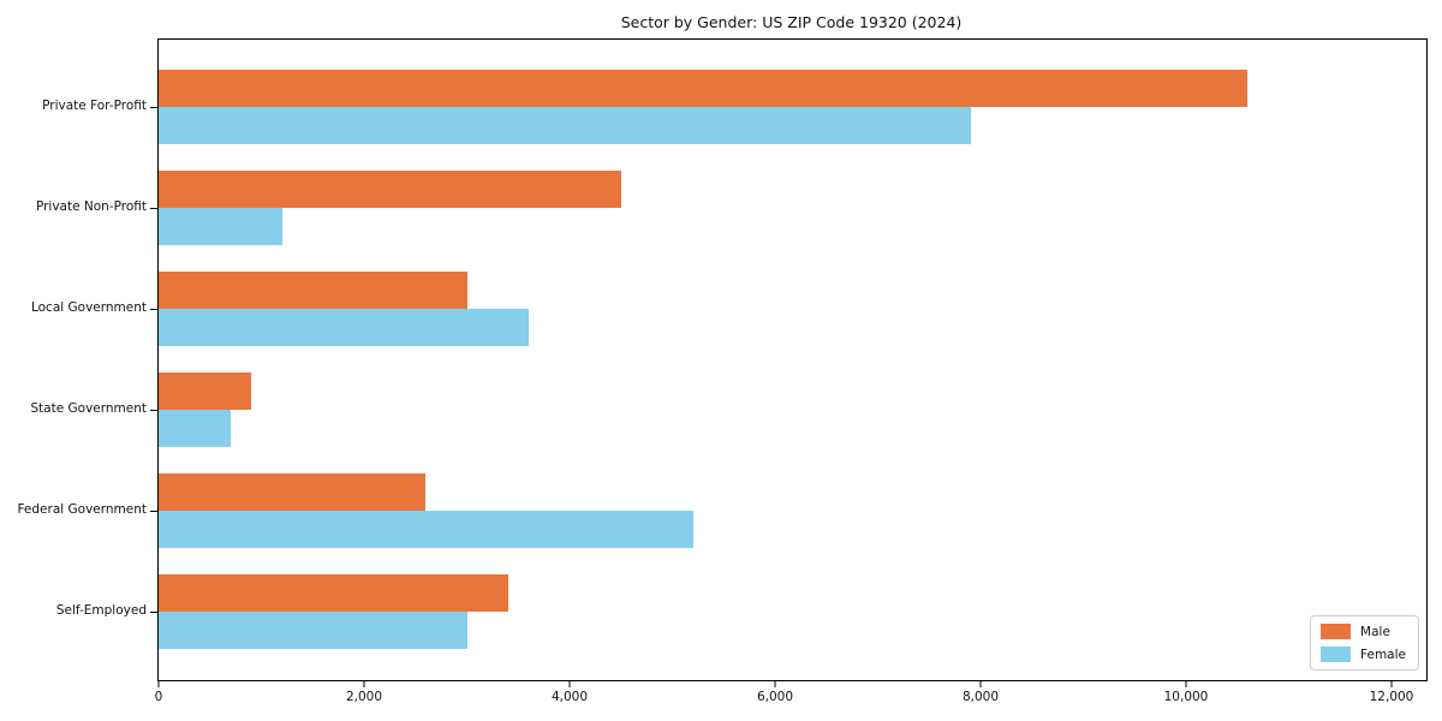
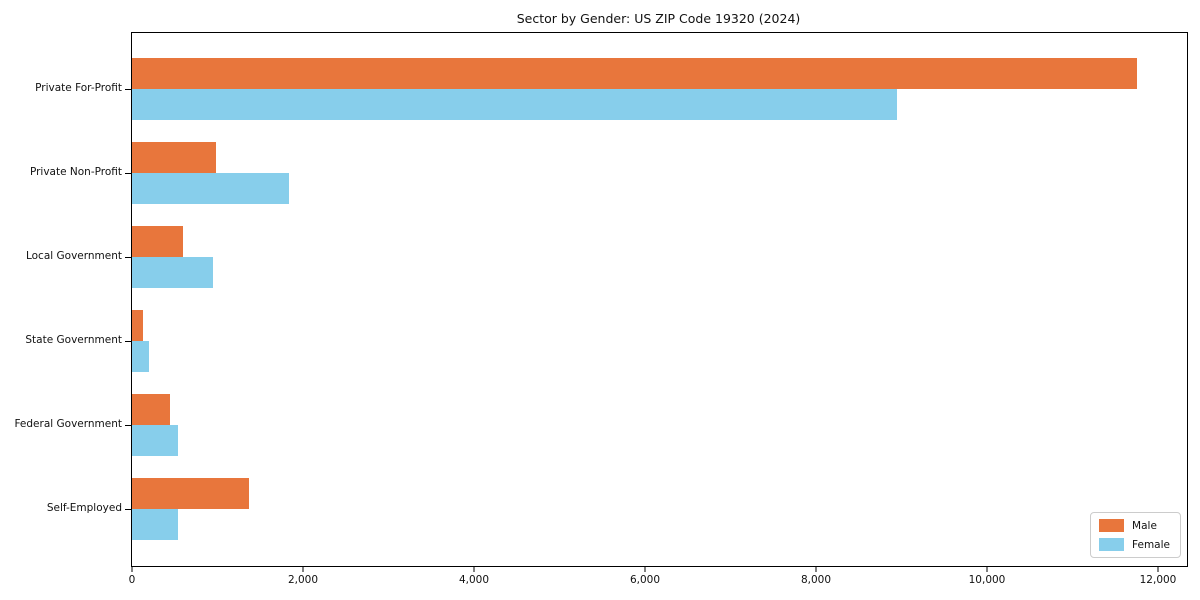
Male/Private For-Profit: 10600 -> 11800
Female/Private For-Profit: 7900 -> 9000
Male/Private Non-Profit: 4500 -> 1000
Female/Private Non-Profit: 1200 -> 1800
Male/Local Government: 3000 -> 600
Female/Local Government: 3600 -> 1000
Male/State Government: 900 -> 100
Female/State Government: 700 -> 200
Male/Federal Government: 2600 -> 400
Female/Federal Government: 5200 -> 500
Male/Self-Employed: 3400 -> 1400
Female/Self-Employed: 3000 -> 500
